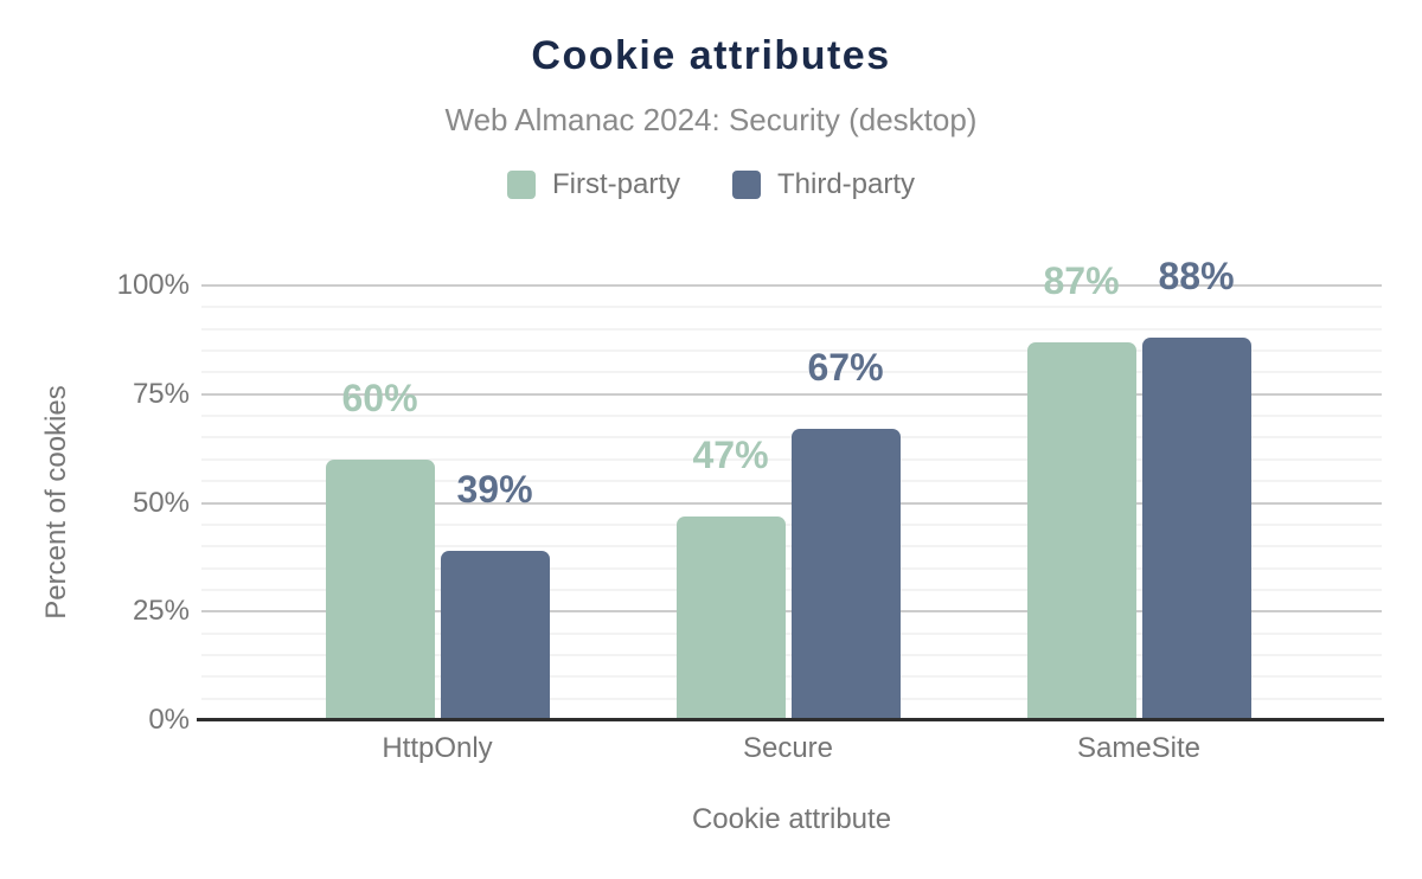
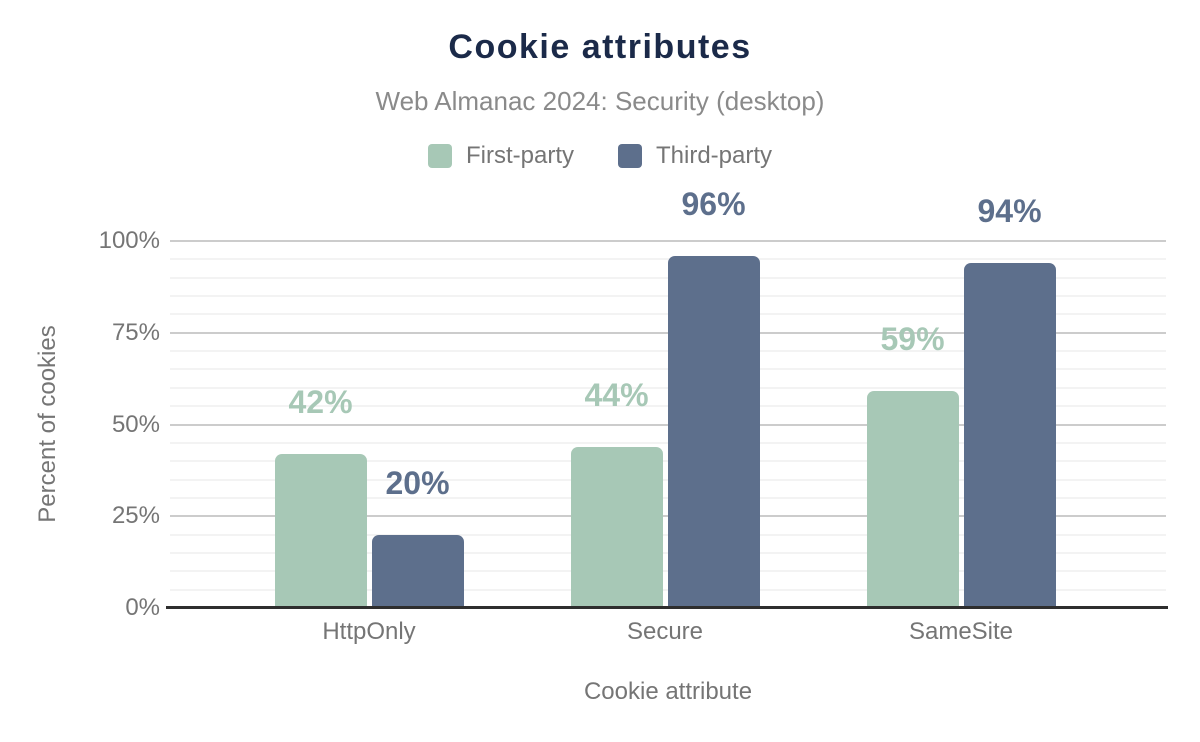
First-party/HttpOnly: 60% -> 42%
Third-party/HttpOnly: 39% -> 20%
First-party/Secure: 47% -> 44%
Third-party/Secure: 67% -> 96%
First-party/SameSite: 87% -> 59%
Third-party/SameSite: 88% -> 94%
